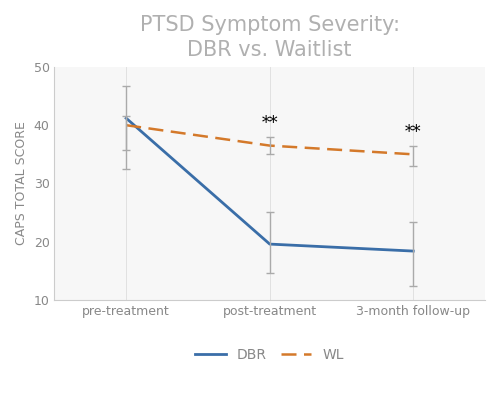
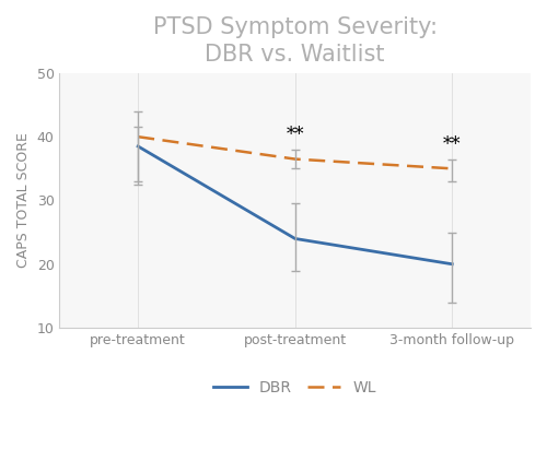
DBR/pre-treatment: 41.2 -> 38.5
DBR/post-treatment: 19.6 -> 24.0
DBR/3-month follow-up: 18.4 -> 20.0
